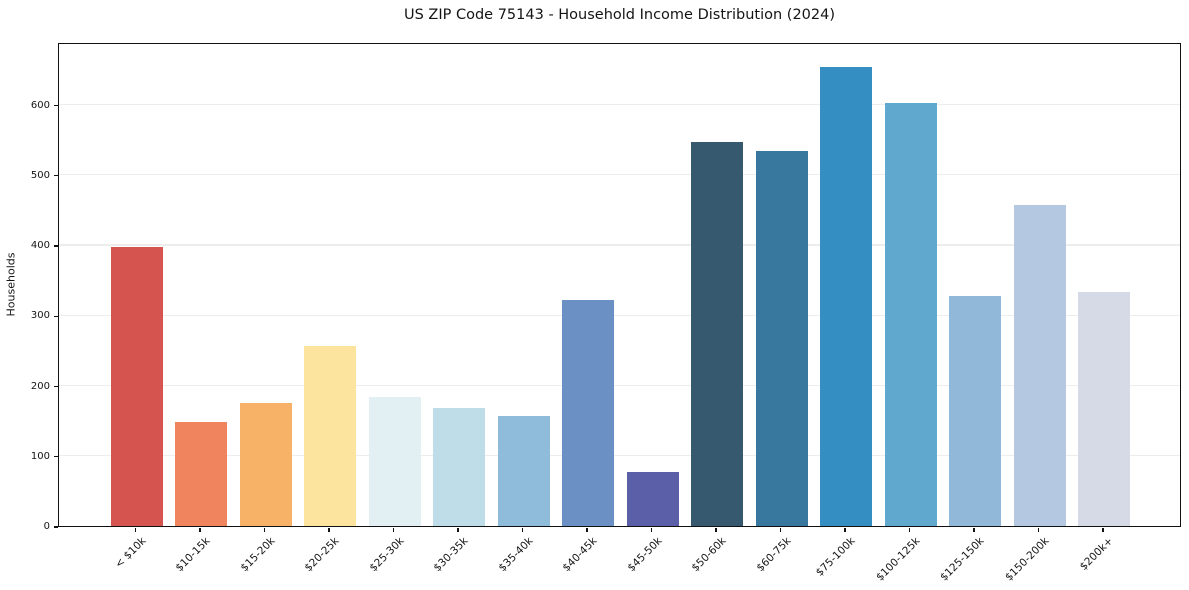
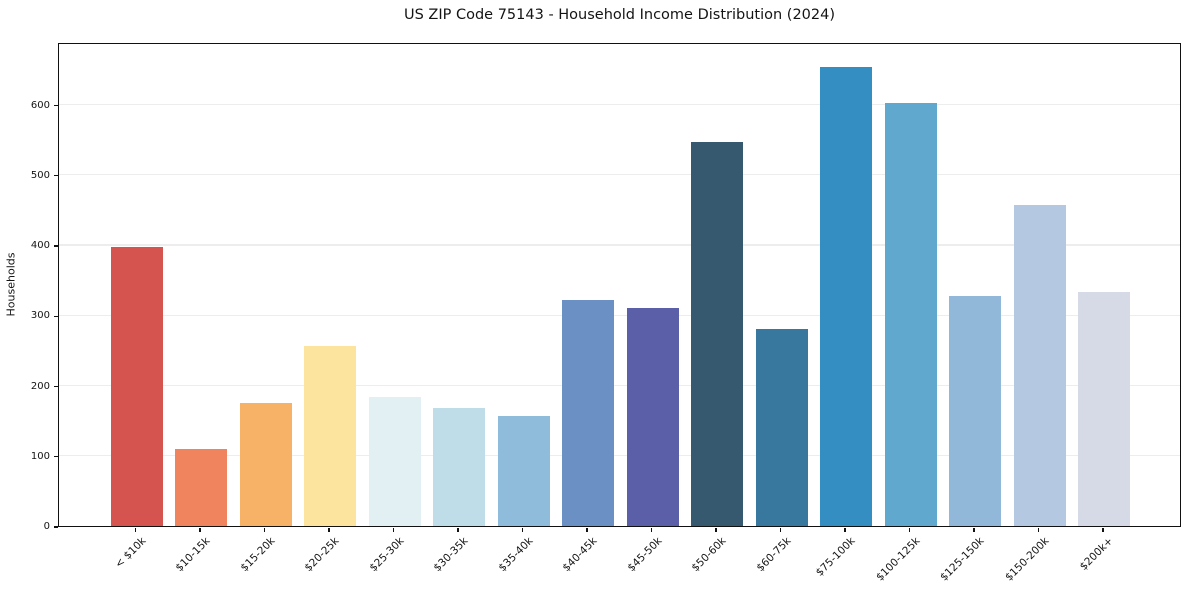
$10-15k: 150 -> 110
$45-50k: 80 -> 310
$60-75k: 530 -> 280
